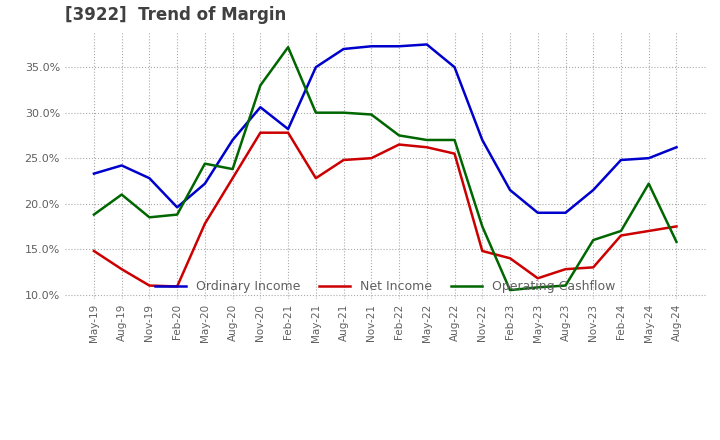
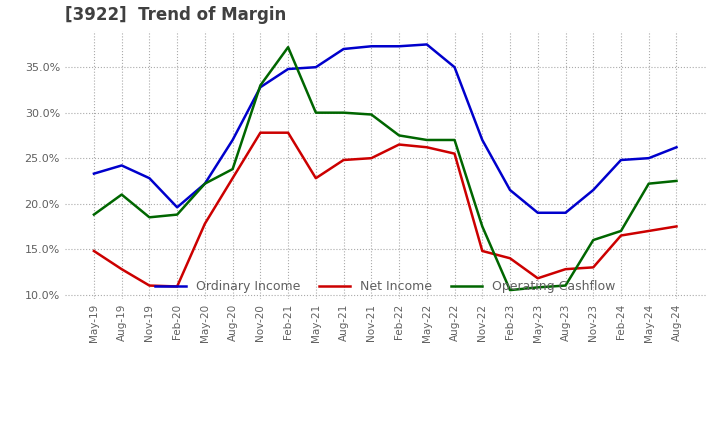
Operating Cashflow/May-20: 24.4% -> 22.2%
Ordinary Income/Nov-20: 30.6% -> 32.8%
Ordinary Income/Feb-21: 28.2% -> 34.8%
Operating Cashflow/Aug-24: 15.8% -> 22.5%
